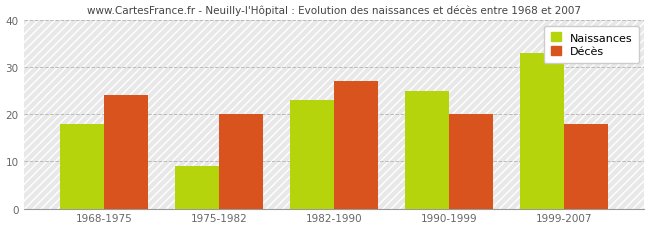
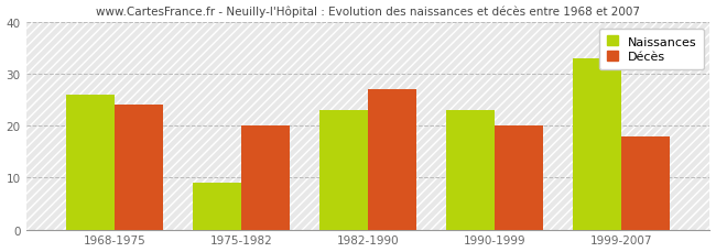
Naissances/1968-1975: 18 -> 26
Naissances/1990-1999: 25 -> 23
